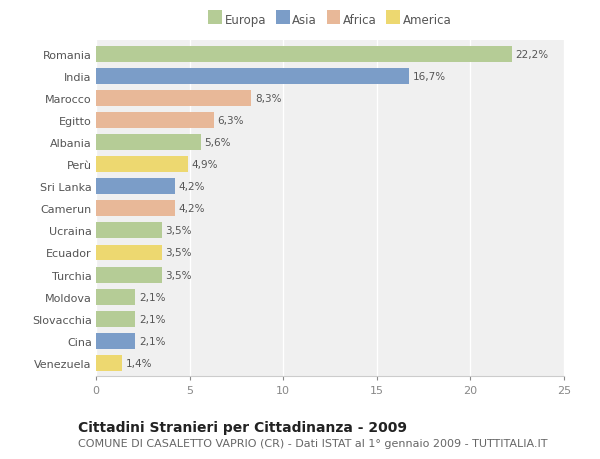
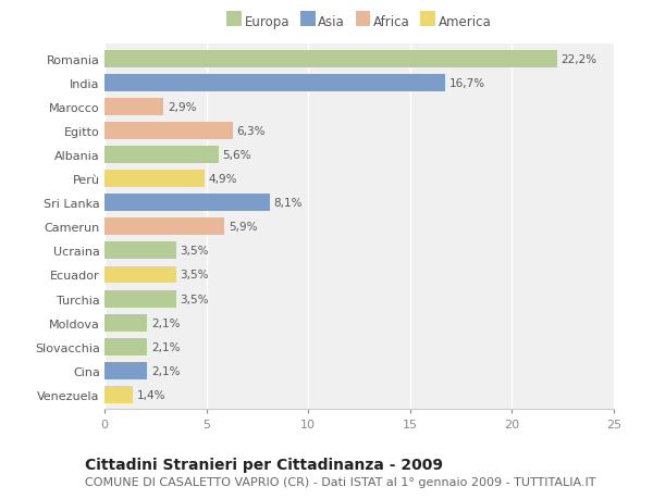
Marocco: 8,3% -> 2,9%
Sri Lanka: 4,2% -> 8,1%
Camerun: 4,2% -> 5,9%
